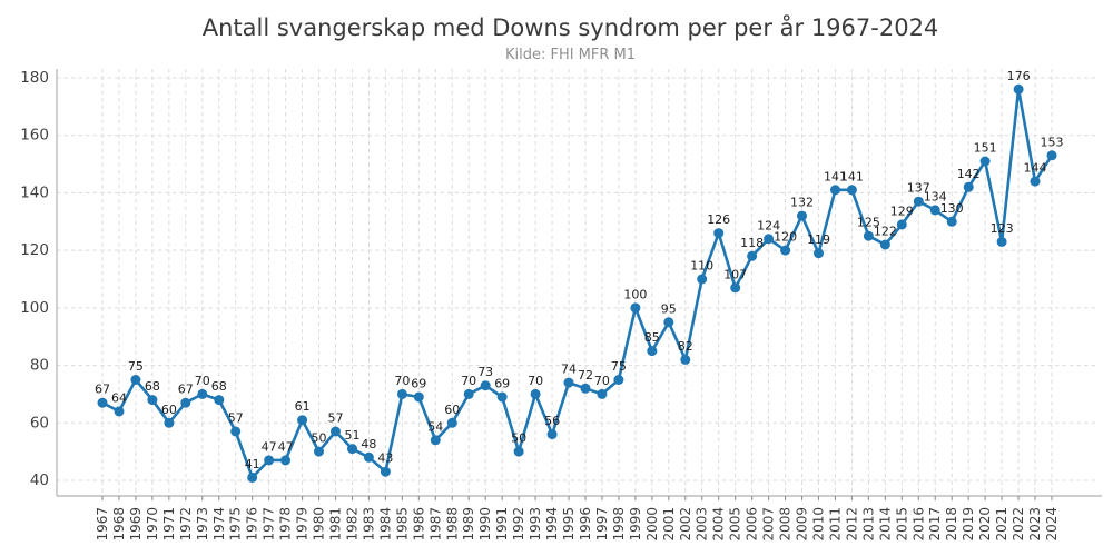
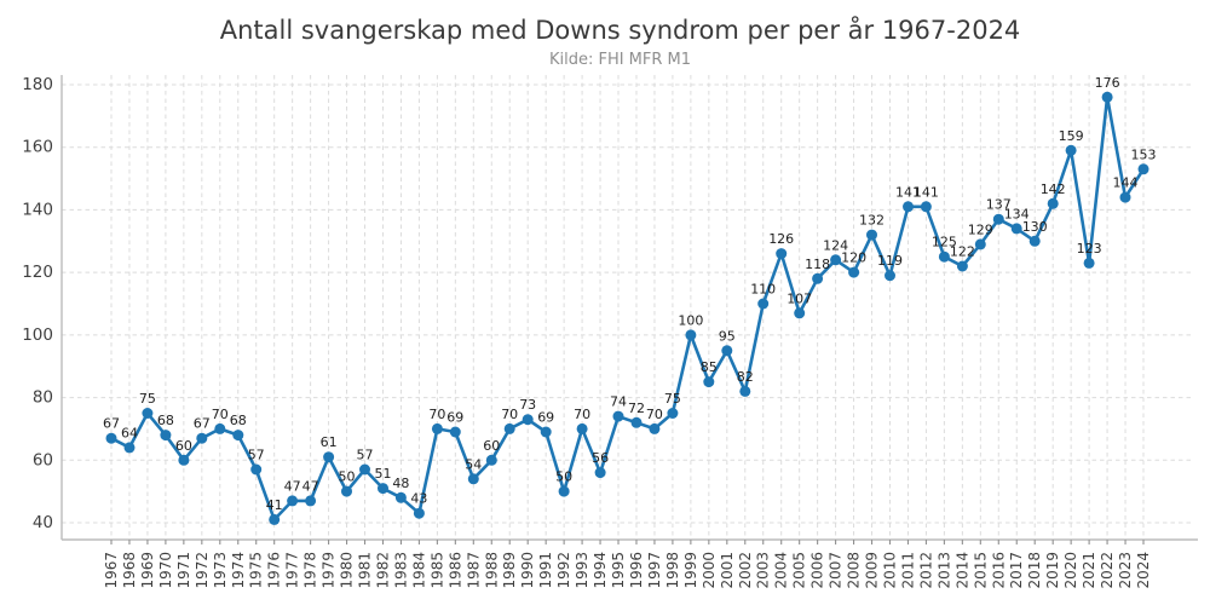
2020: 151 -> 159
